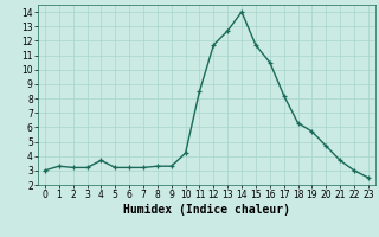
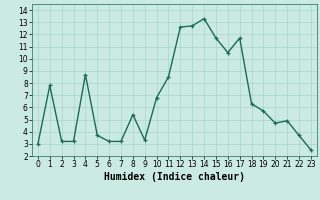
1: 3.3 -> 7.8
4: 3.7 -> 8.7
5: 3.2 -> 3.7
8: 3.3 -> 5.4
10: 4.2 -> 6.8
12: 11.7 -> 12.6
14: 14.0 -> 13.3
17: 8.2 -> 11.7
21: 3.7 -> 4.9
22: 3.0 -> 3.7
